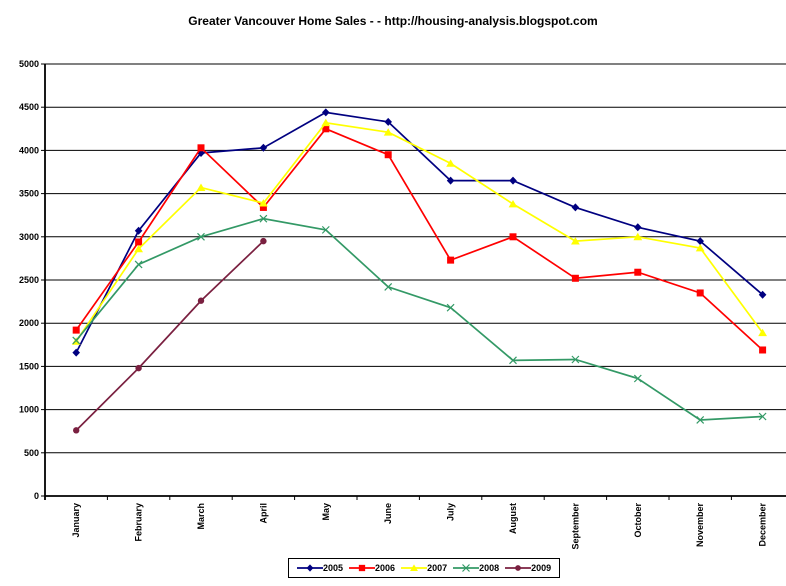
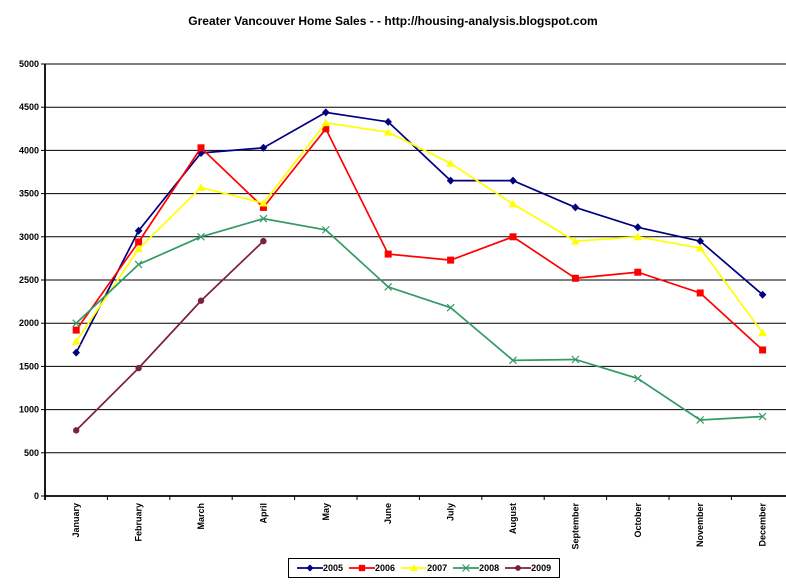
2008/January: 1800 -> 2000
2006/June: 4000 -> 2800
